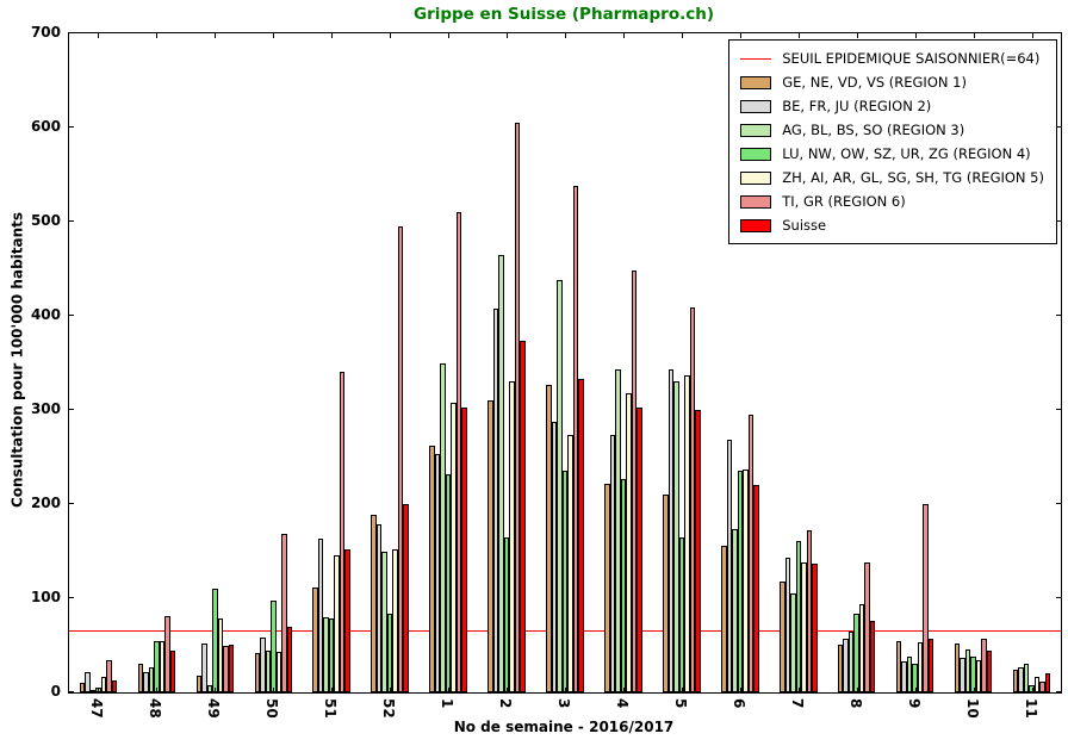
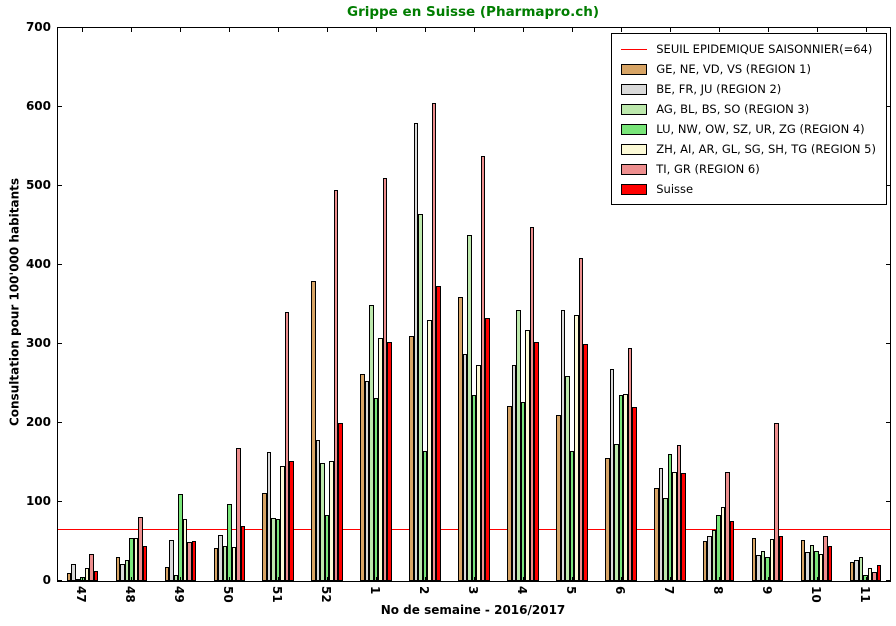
GE, NE, VD, VS (REGION 1)/52: 190 -> 380
BE, FR, JU (REGION 2)/2: 410 -> 580
GE, NE, VD, VS (REGION 1)/3: 330 -> 360
AG, BL, BS, SO (REGION 3)/5: 330 -> 260
